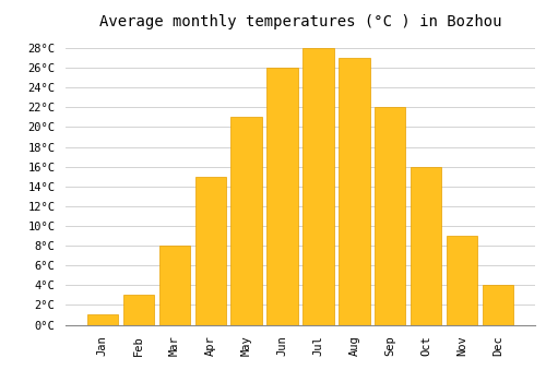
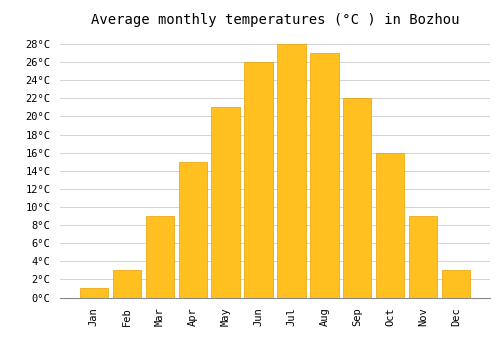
Mar: 8°C -> 9°C
Dec: 4°C -> 3°C
